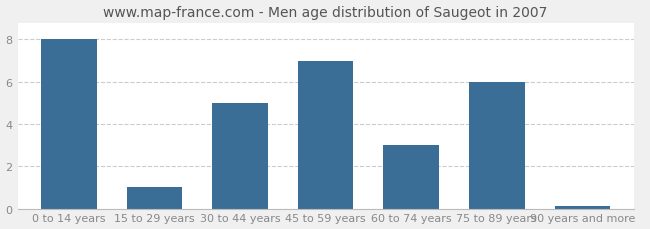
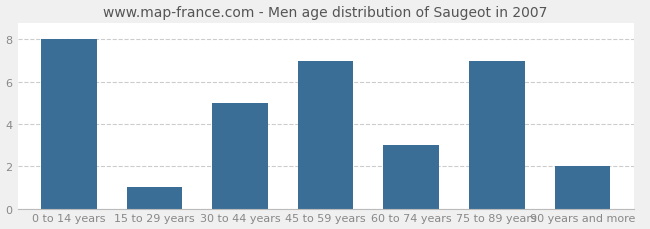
75 to 89 years: 6.0 -> 7.0
90 years and more: 0.1 -> 2.0
